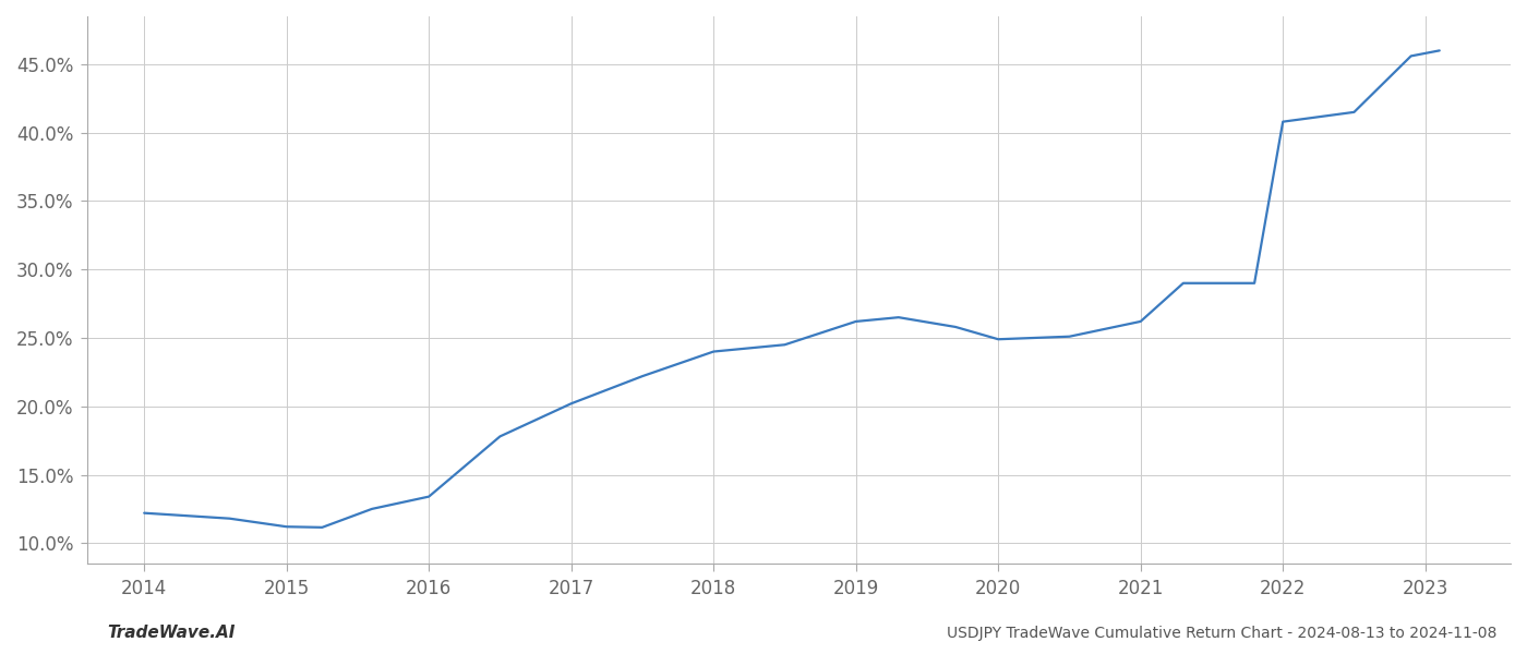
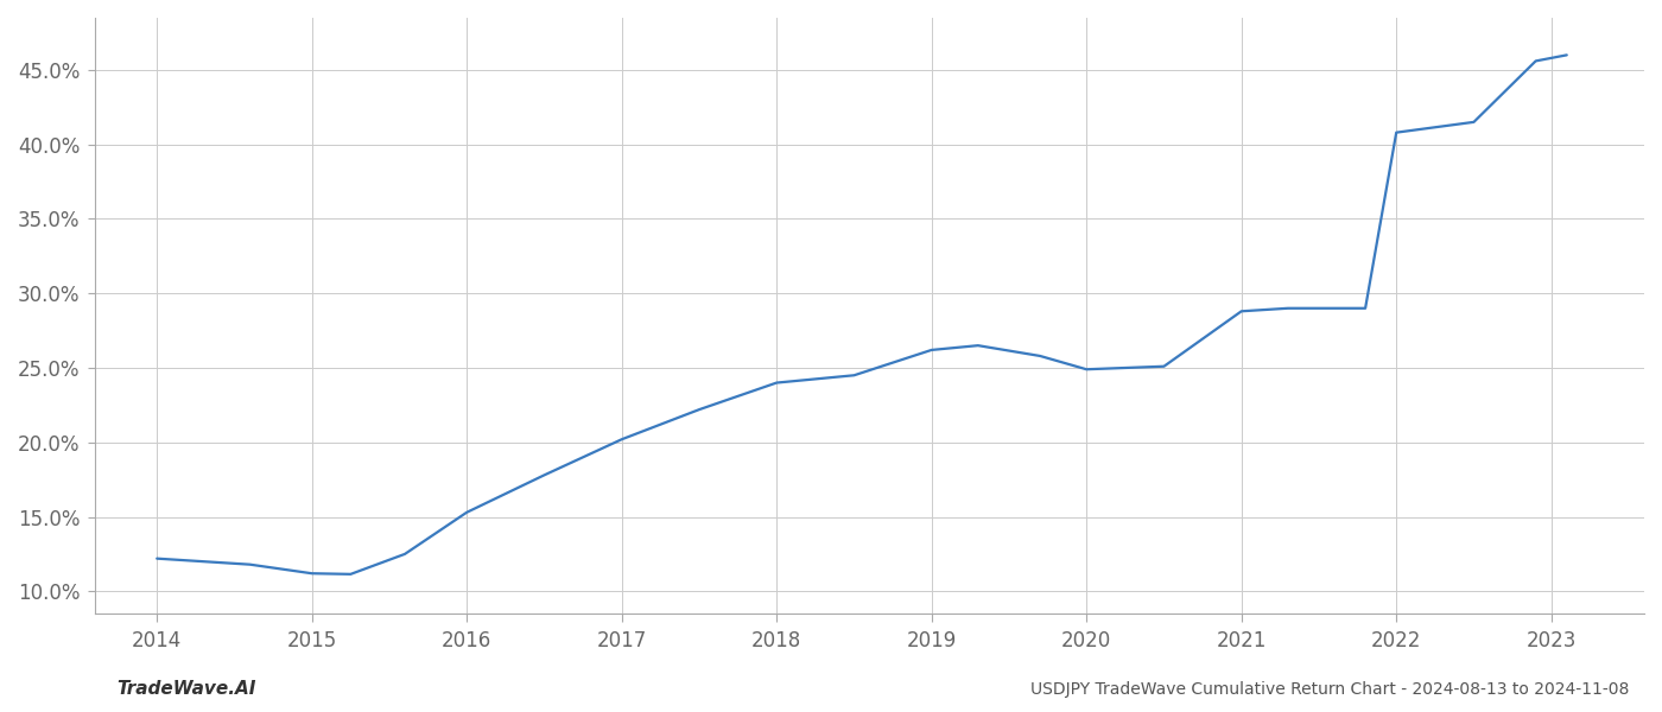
2016: 13.4% -> 15.3%
2021: 26.2% -> 28.8%
